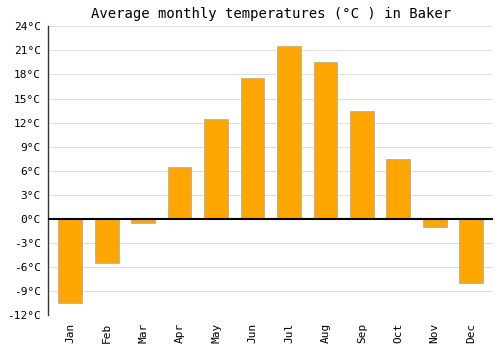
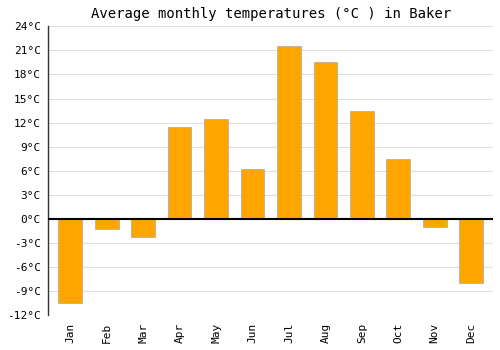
Feb: -5.5°C -> -1.2°C
Mar: -0.5°C -> -2.2°C
Apr: 6.5°C -> 11.4°C
Jun: 17.5°C -> 6.2°C
